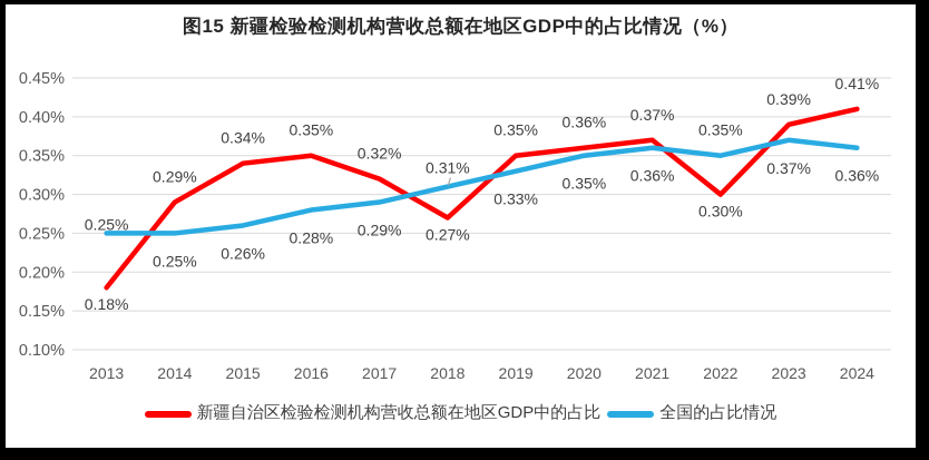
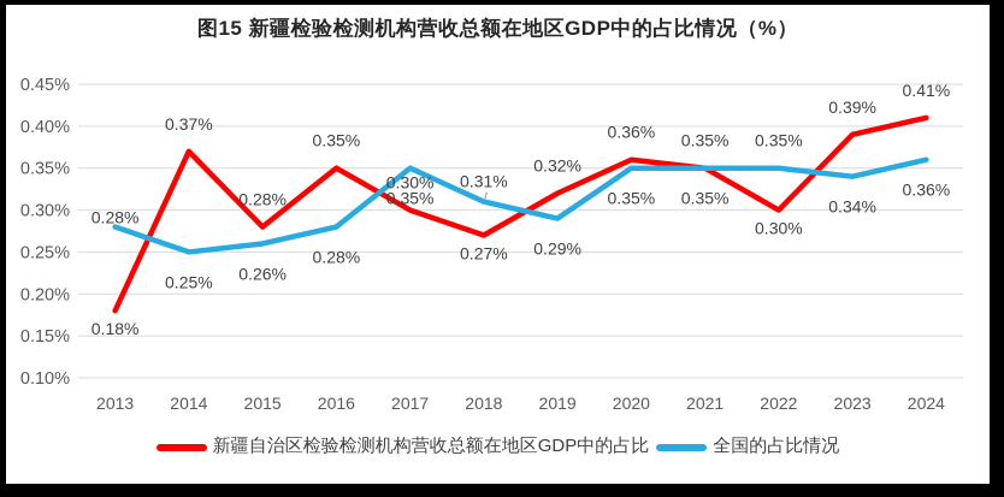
全国的占比情况/2013: 0.25% -> 0.28%
新疆自治区检验检测机构营收总额在地区GDP中的占比/2014: 0.29% -> 0.37%
新疆自治区检验检测机构营收总额在地区GDP中的占比/2015: 0.34% -> 0.28%
新疆自治区检验检测机构营收总额在地区GDP中的占比/2017: 0.32% -> 0.30%
全国的占比情况/2017: 0.29% -> 0.35%
新疆自治区检验检测机构营收总额在地区GDP中的占比/2019: 0.35% -> 0.32%
全国的占比情况/2019: 0.33% -> 0.29%
新疆自治区检验检测机构营收总额在地区GDP中的占比/2021: 0.37% -> 0.35%
全国的占比情况/2021: 0.36% -> 0.35%
全国的占比情况/2023: 0.37% -> 0.34%
